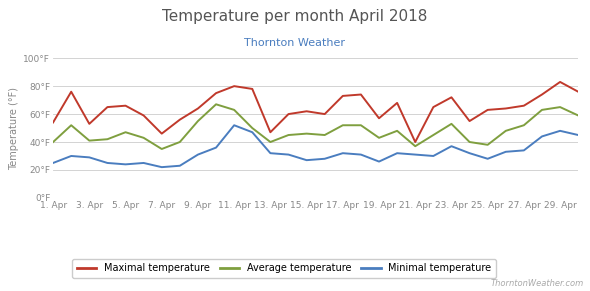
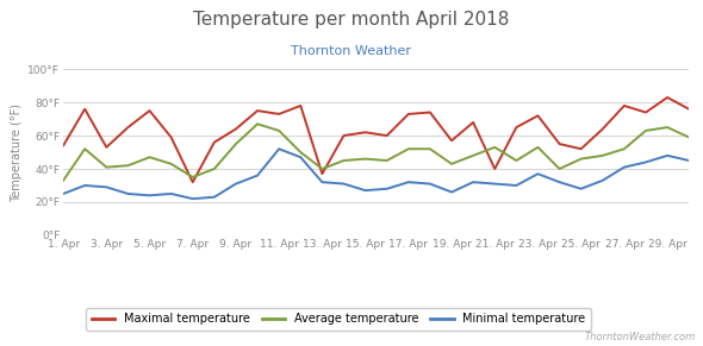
Average temperature/1. Apr: 40°F -> 33°F
Maximal temperature/5. Apr: 66°F -> 75°F
Maximal temperature/7. Apr: 46°F -> 32°F
Maximal temperature/11. Apr: 80°F -> 73°F
Maximal temperature/13. Apr: 47°F -> 37°F
Average temperature/21. Apr: 37°F -> 53°F
Maximal temperature/25. Apr: 63°F -> 52°F
Average temperature/25. Apr: 38°F -> 46°F
Maximal temperature/27. Apr: 66°F -> 78°F
Minimal temperature/27. Apr: 34°F -> 41°F
